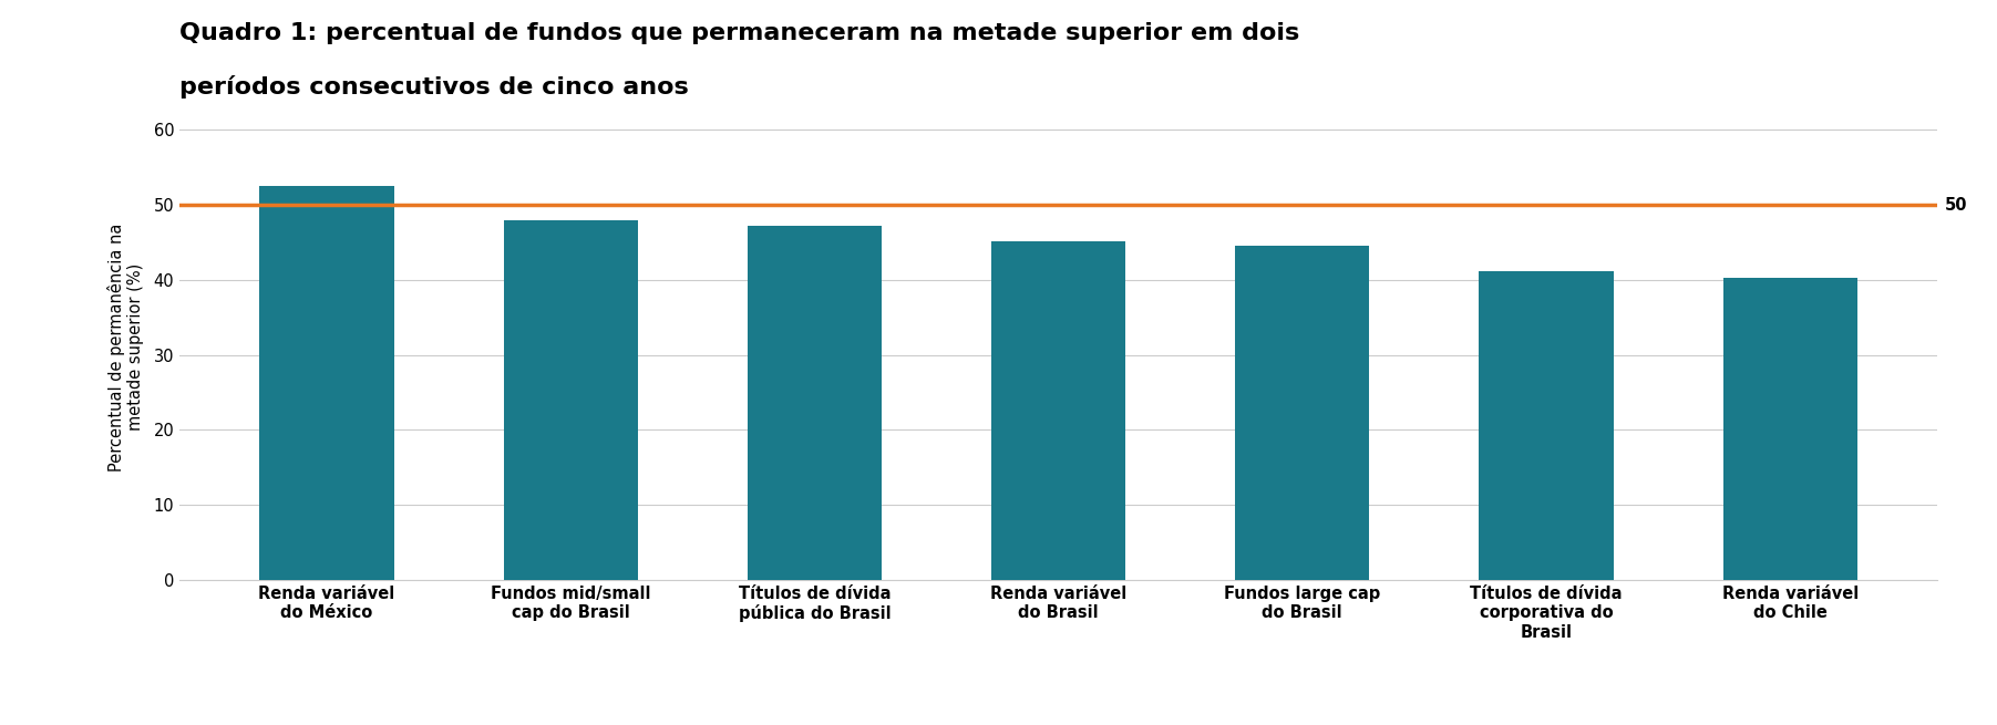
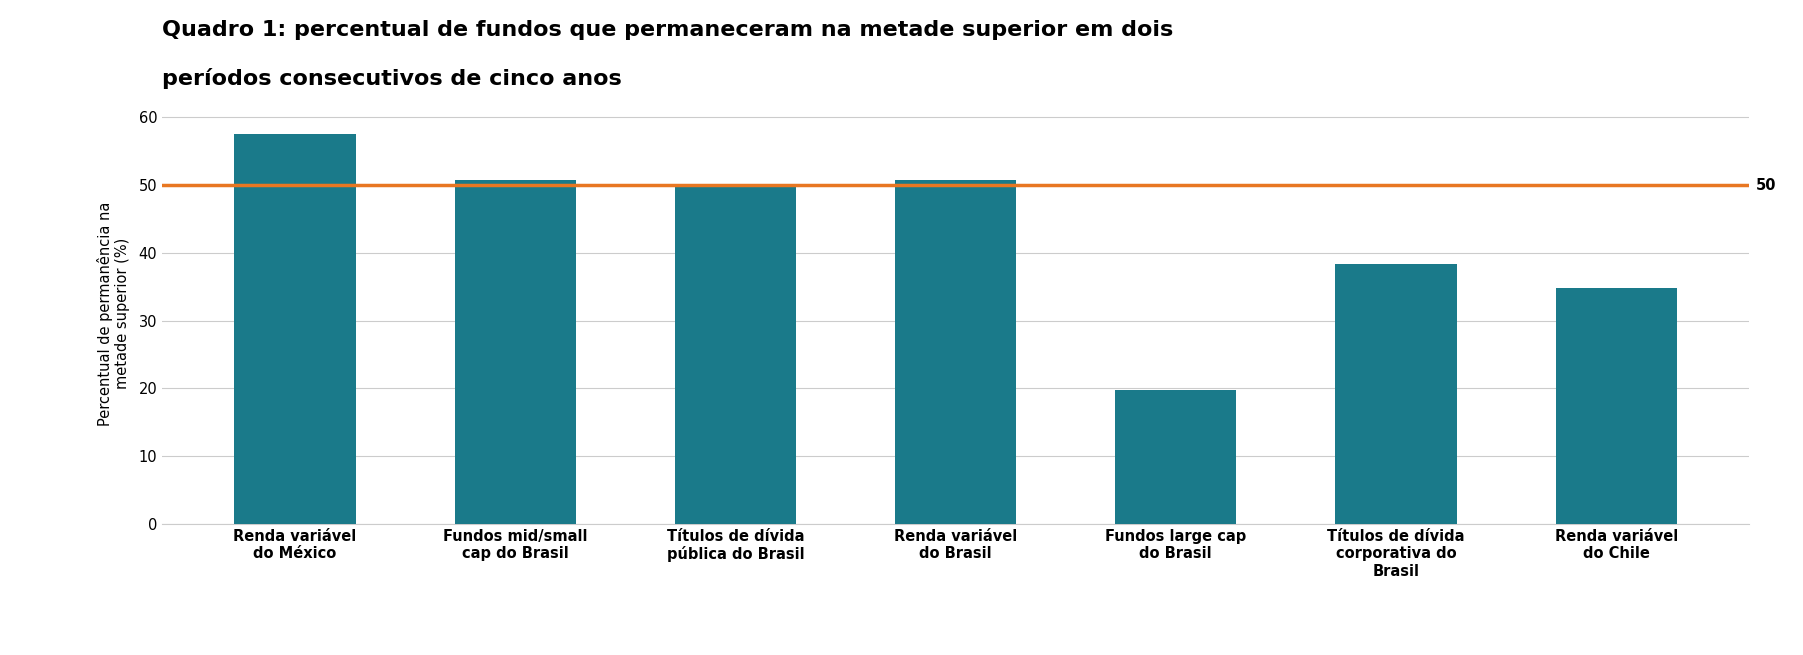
Renda variável do México: 52.5 -> 57.6
Fundos mid/small cap do Brasil: 48.0 -> 50.8
Títulos de dívida pública do Brasil: 47.2 -> 50.2
Renda variável do Brasil: 45.2 -> 50.8
Fundos large cap do Brasil: 44.5 -> 19.8
Títulos de dívida corporativa do Brasil: 41.2 -> 38.4
Renda variável do Chile: 40.2 -> 34.8
